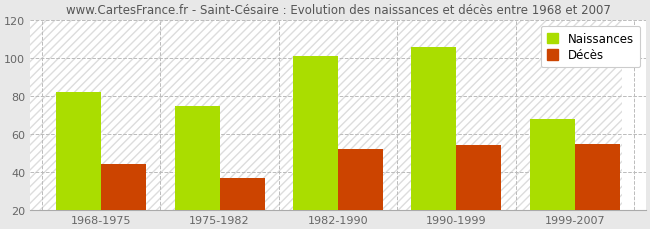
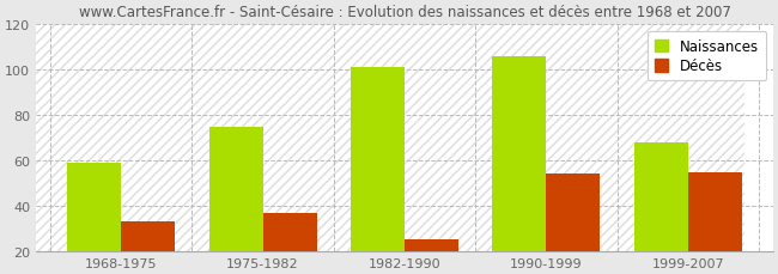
Naissances/1968-1975: 82 -> 59
Décès/1968-1975: 44 -> 33
Décès/1982-1990: 52 -> 25
